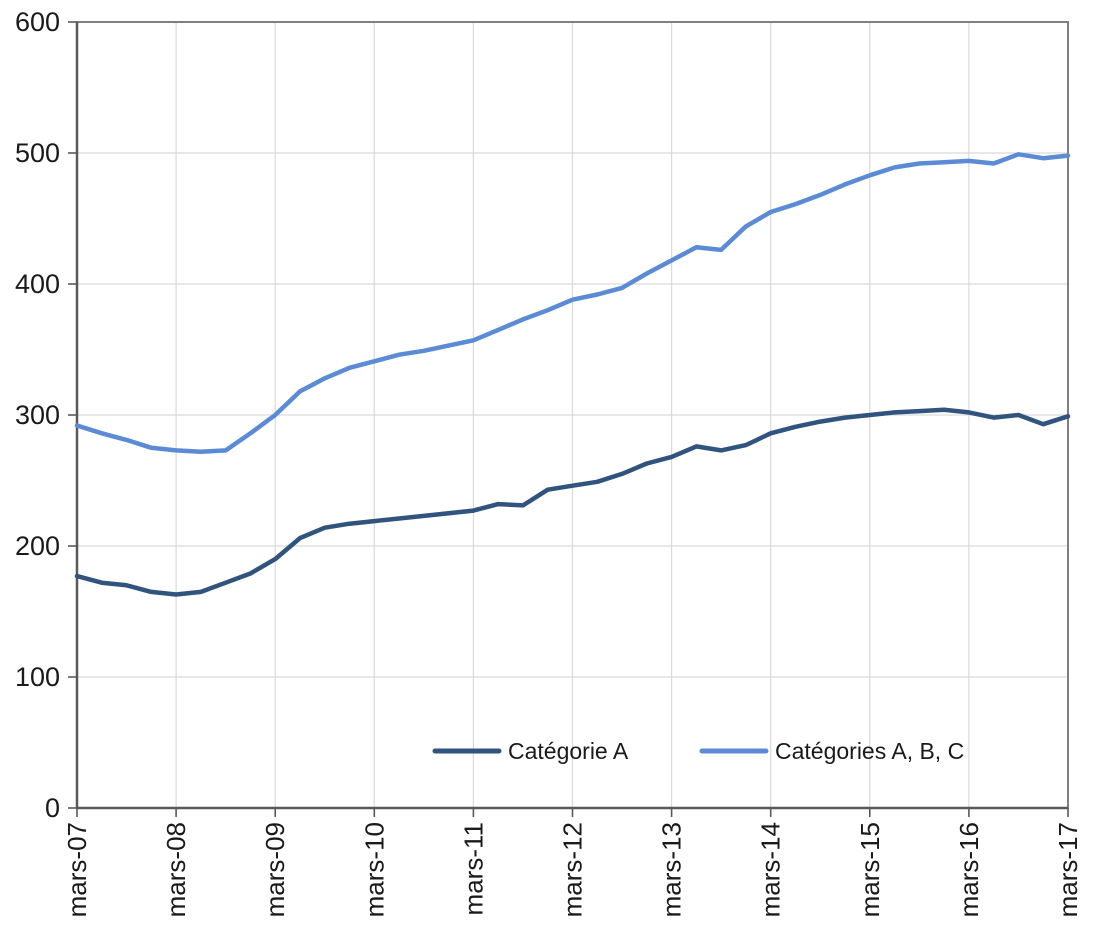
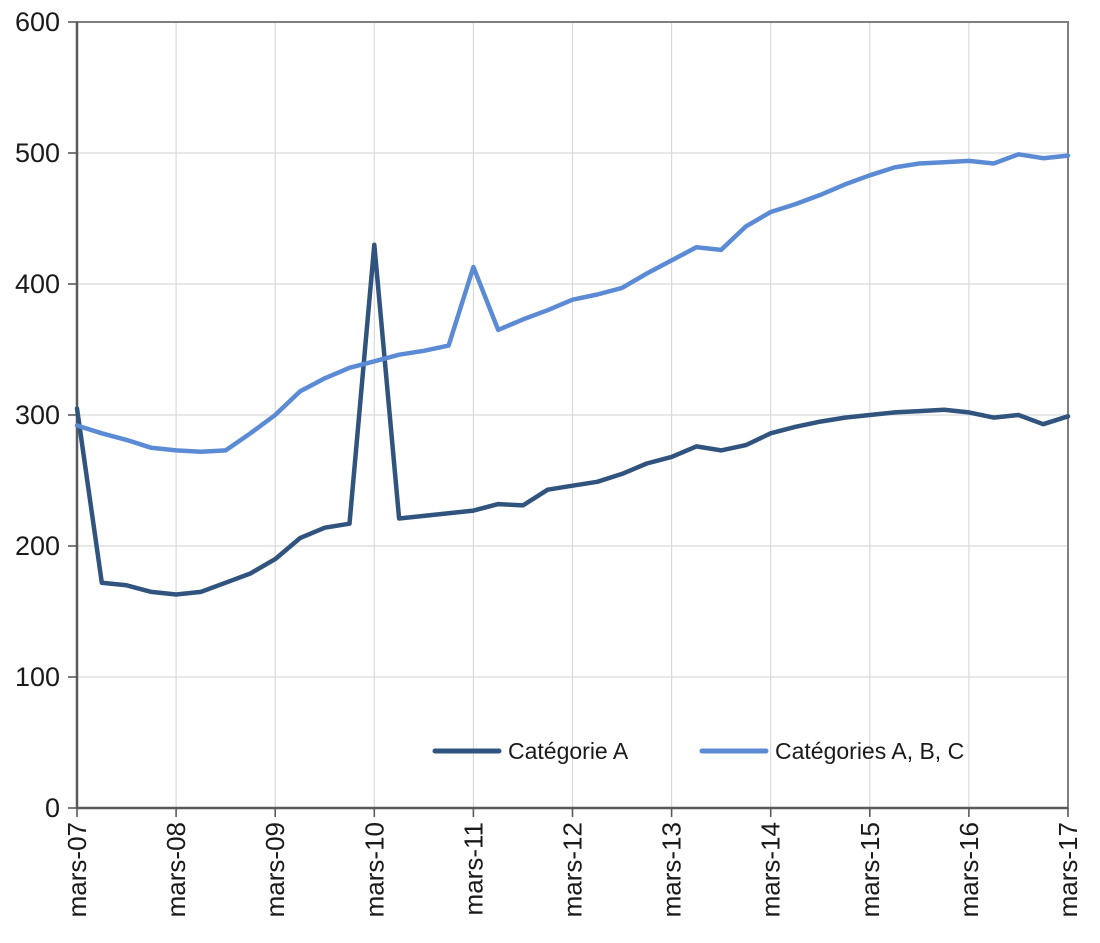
Catégorie A/mars-07: 177 -> 305
Catégorie A/mars-10: 219 -> 430
Catégories A, B, C/mars-11: 357 -> 413
